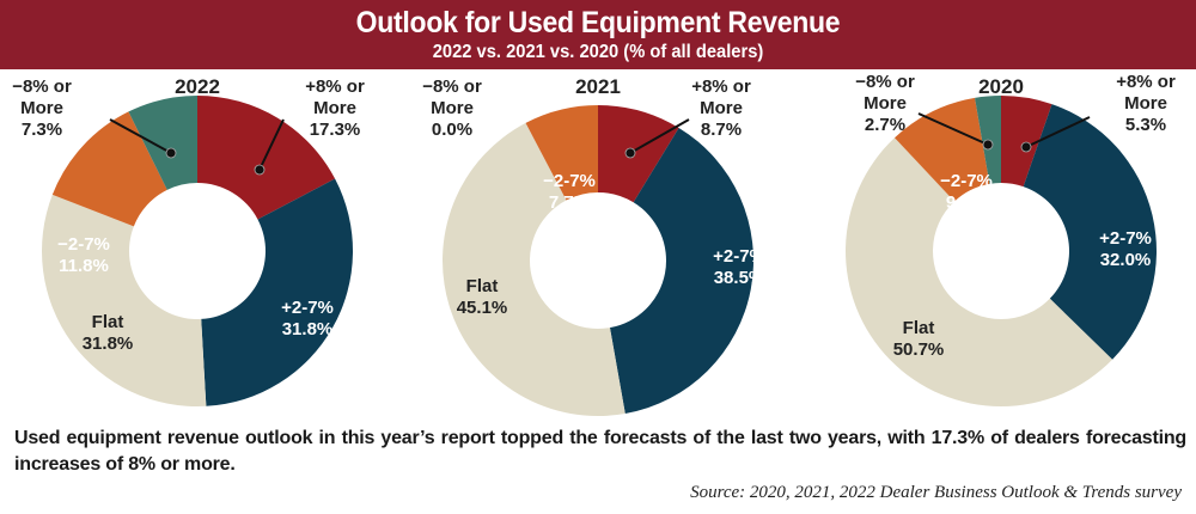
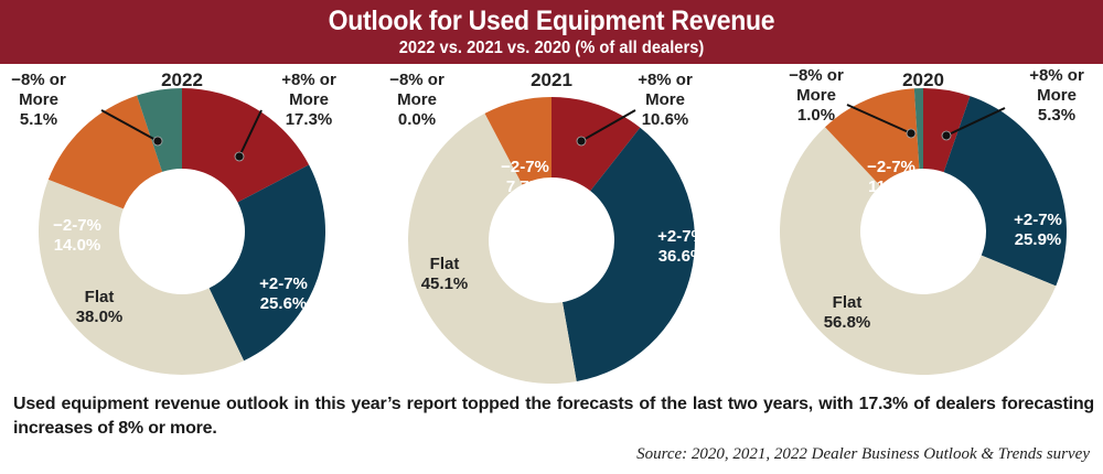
2022/+2-7%: 31.8% -> 25.6%
2022/Flat: 31.8% -> 38.0%
2022/−2-7%: 11.8% -> 14.0%
2022/−8% or More: 7.3% -> 5.1%
2021/+8% or More: 8.7% -> 10.6%
2021/+2-7%: 38.5% -> 36.6%
2020/+2-7%: 32.0% -> 25.9%
2020/Flat: 50.7% -> 56.8%
2020/−2-7%: 9.3% -> 11.0%
2020/−8% or More: 2.7% -> 1.0%
